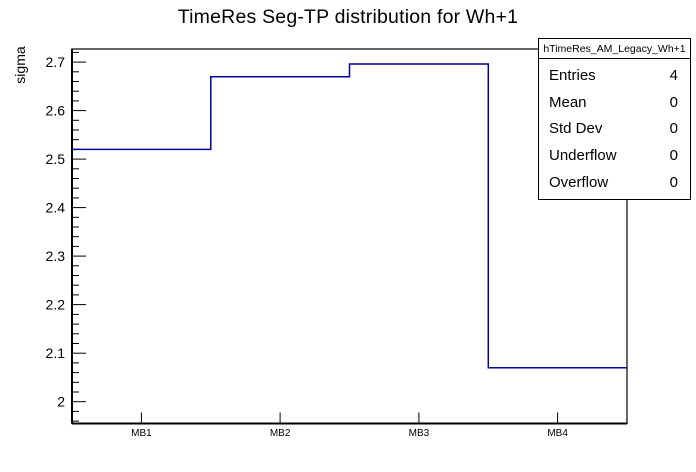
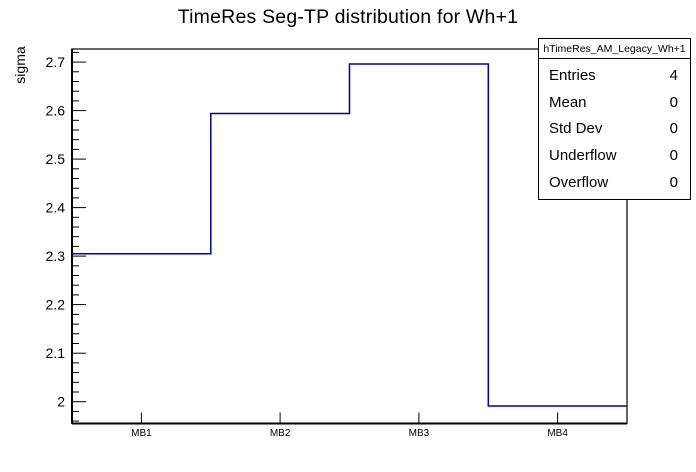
MB1: 2.52 -> 2.31
MB2: 2.67 -> 2.59
MB4: 2.07 -> 1.99
